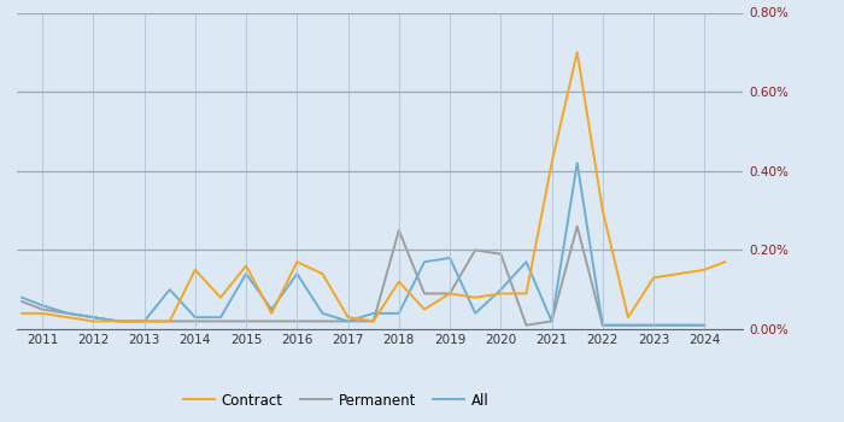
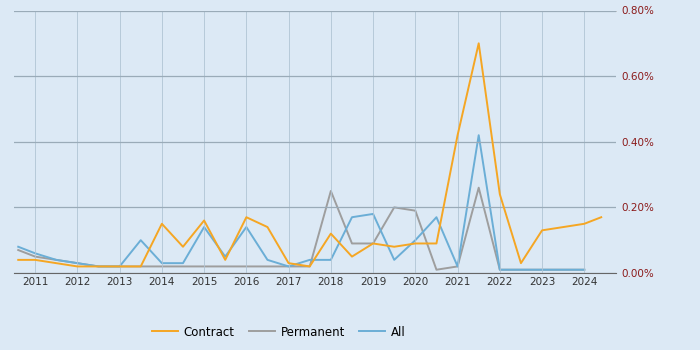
Contract/2022: 0.30% -> 0.24%
